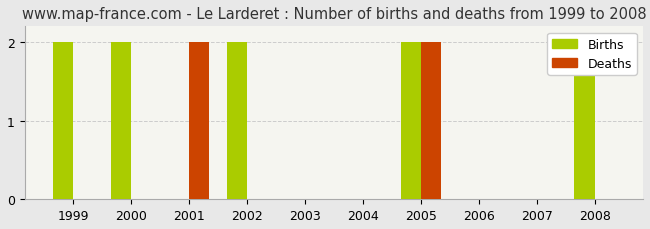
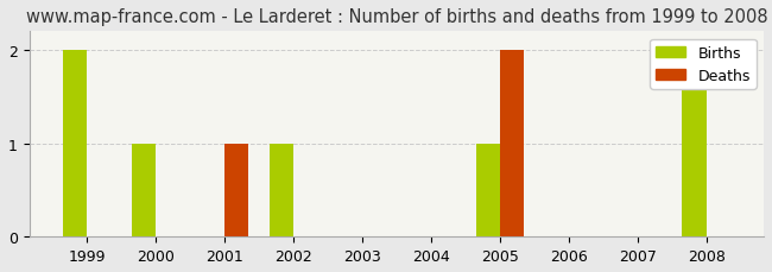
Births/2000: 2 -> 1
Deaths/2001: 2 -> 1
Births/2002: 2 -> 1
Births/2005: 2 -> 1
